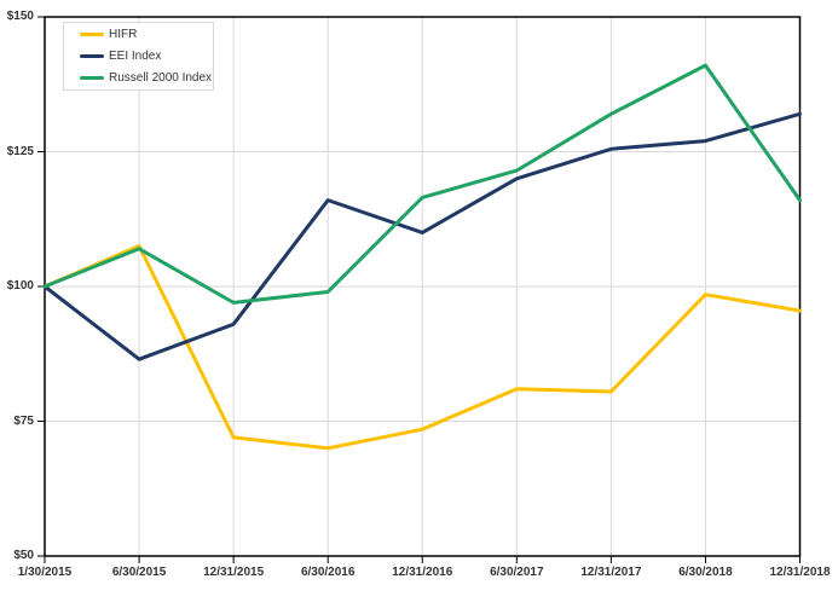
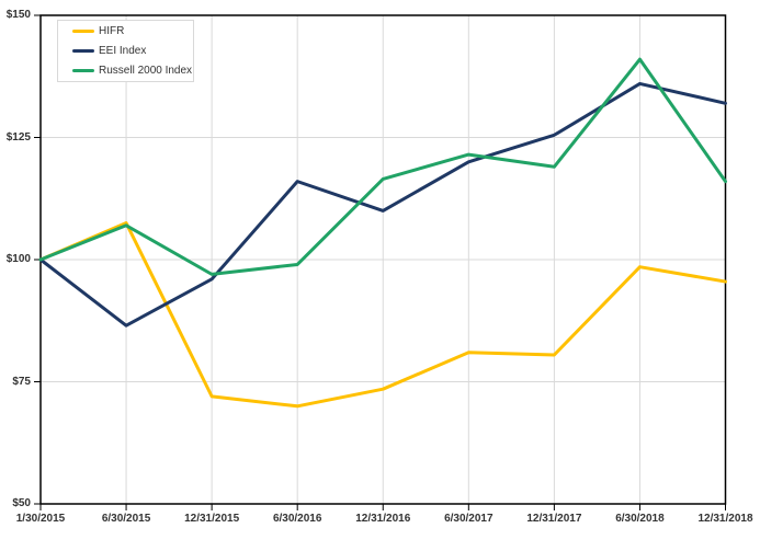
EEI Index/12/31/2015: $93 -> $96
Russell 2000 Index/12/31/2017: $132 -> $119
EEI Index/6/30/2018: $127 -> $136
